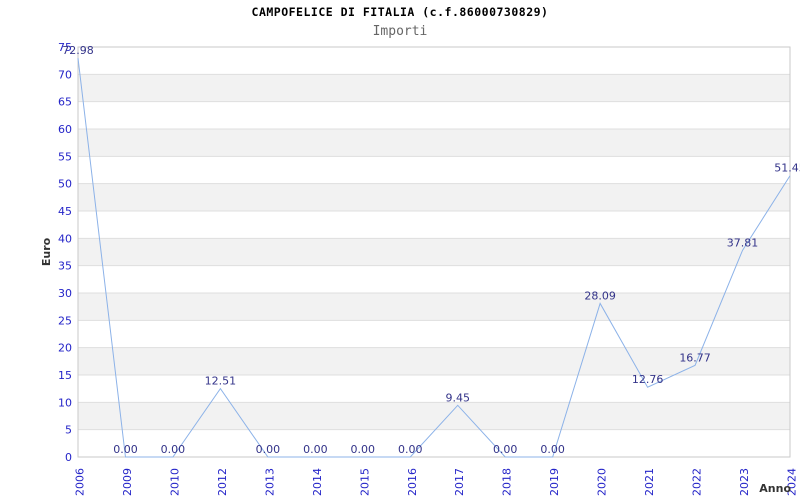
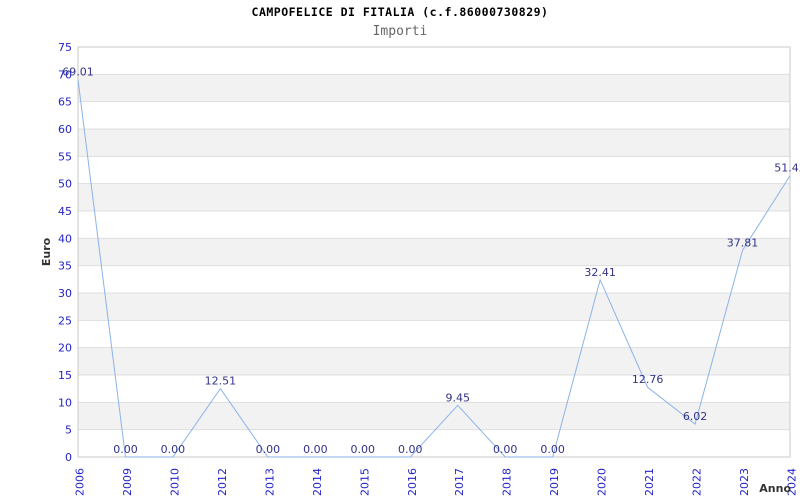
2006: 72.98 -> 69.01
2020: 28.09 -> 32.41
2022: 16.77 -> 6.02
